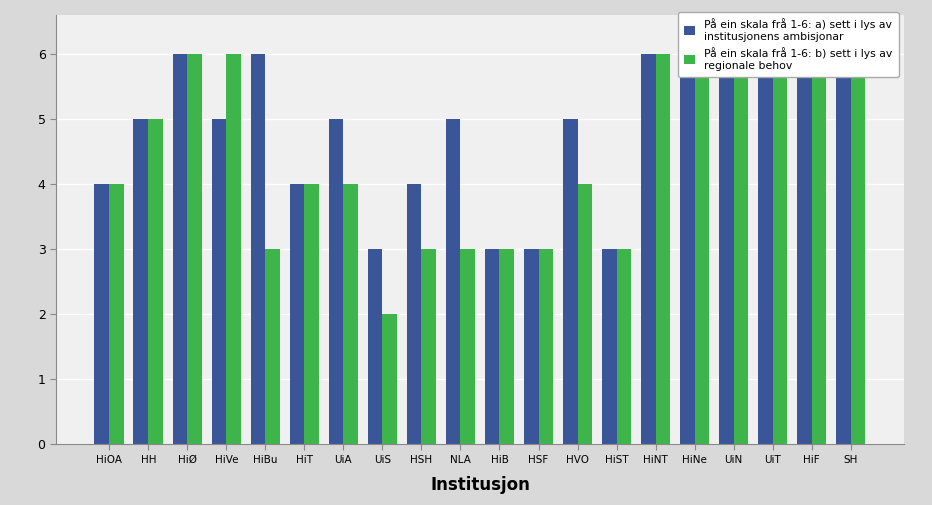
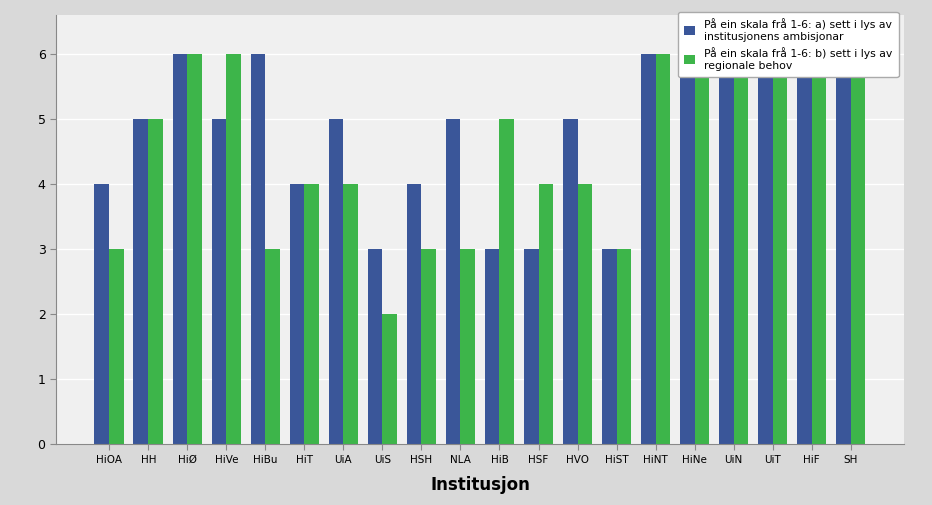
På ein skala frå 1-6: b) sett i lys av regionale behov/HiOA: 4 -> 3
På ein skala frå 1-6: b) sett i lys av regionale behov/HiB: 3 -> 5
På ein skala frå 1-6: b) sett i lys av regionale behov/HSF: 3 -> 4
